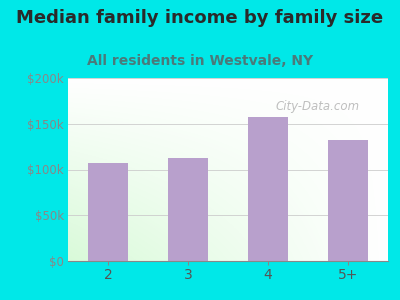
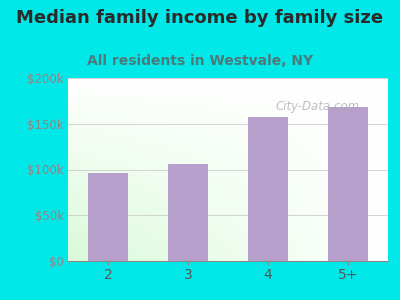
2: $107k -> $96k
3: $113k -> $106k
5+: $132k -> $168k
